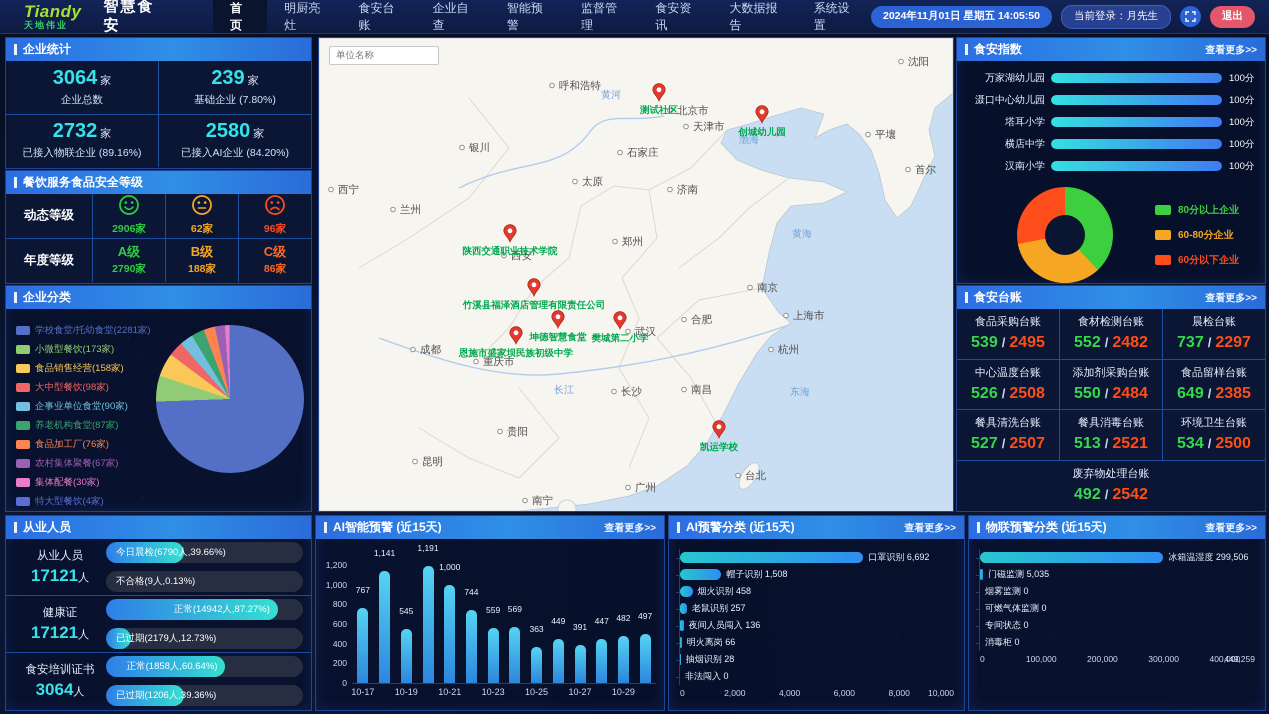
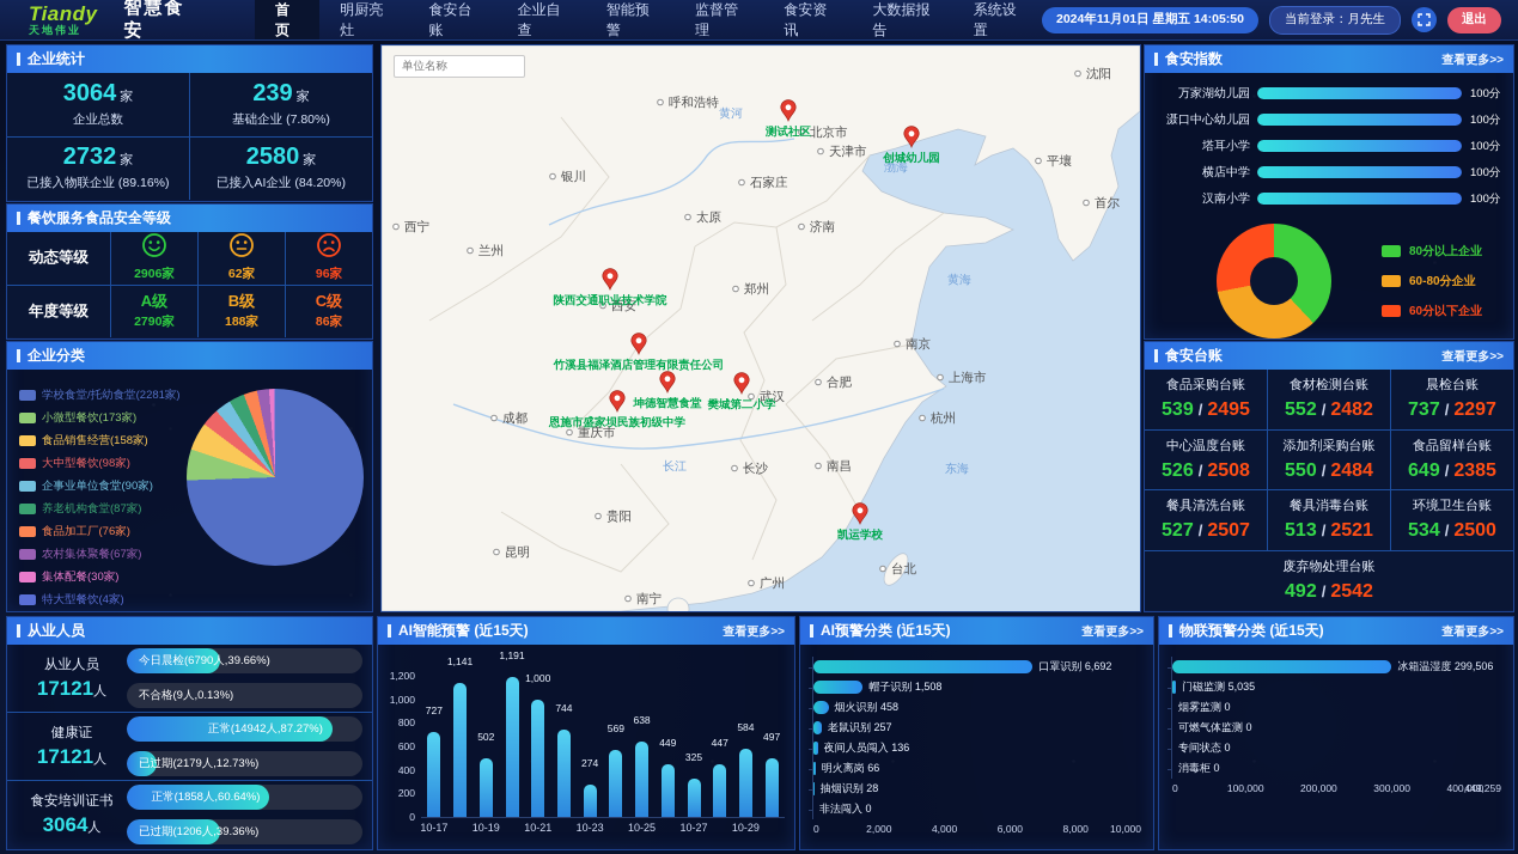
AI智能预警 (近15天)/10-17: 767 -> 727
AI智能预警 (近15天)/10-19: 545 -> 502
AI智能预警 (近15天)/10-23: 559 -> 274
AI智能预警 (近15天)/10-25: 363 -> 638
AI智能预警 (近15天)/10-27: 391 -> 325
AI智能预警 (近15天)/10-29: 482 -> 584
